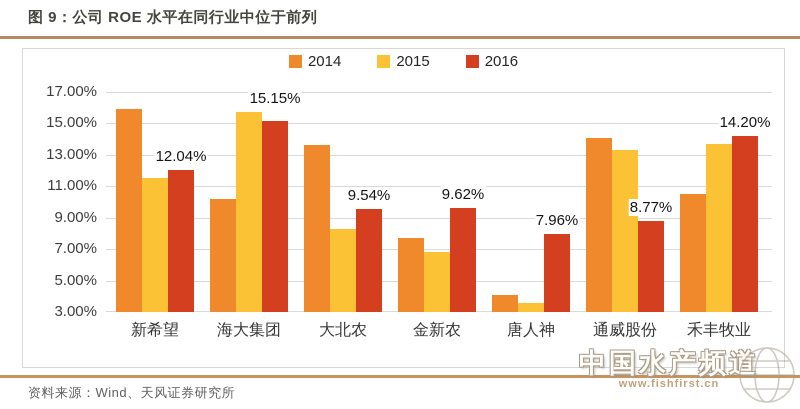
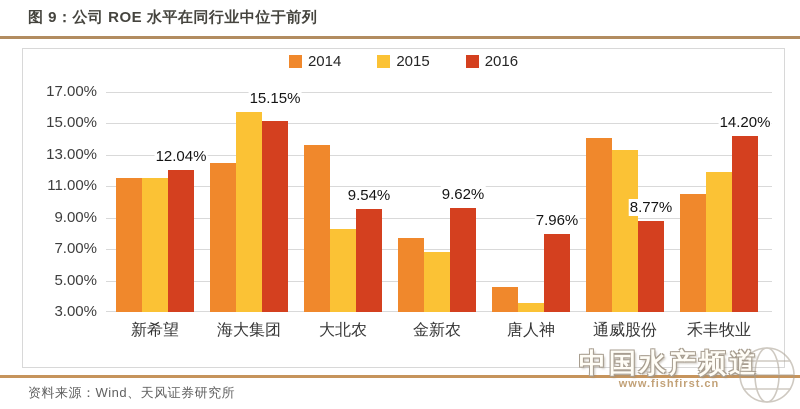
2014/新希望: 15.9% -> 11.5%
2014/海大集团: 10.2% -> 12.5%
2014/唐人神: 4.1% -> 4.6%
2015/禾丰牧业: 13.7% -> 11.9%
